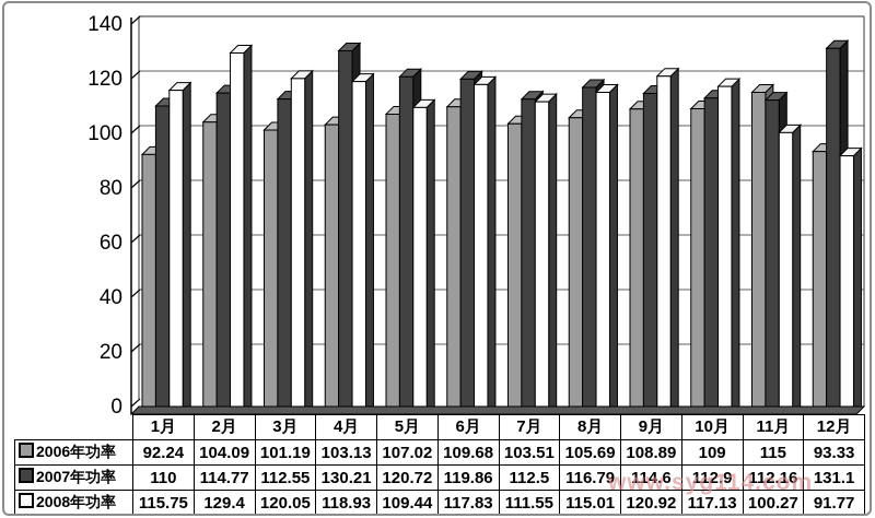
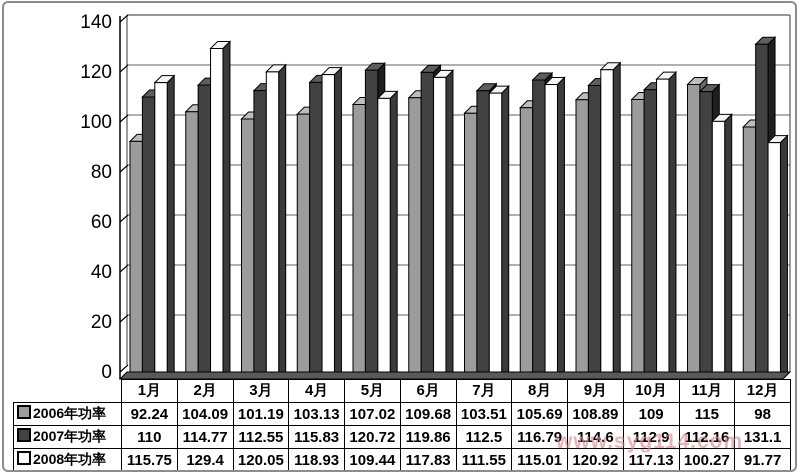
2007年功率/4月: 130.21 -> 115.83
2006年功率/12月: 93.33 -> 98
